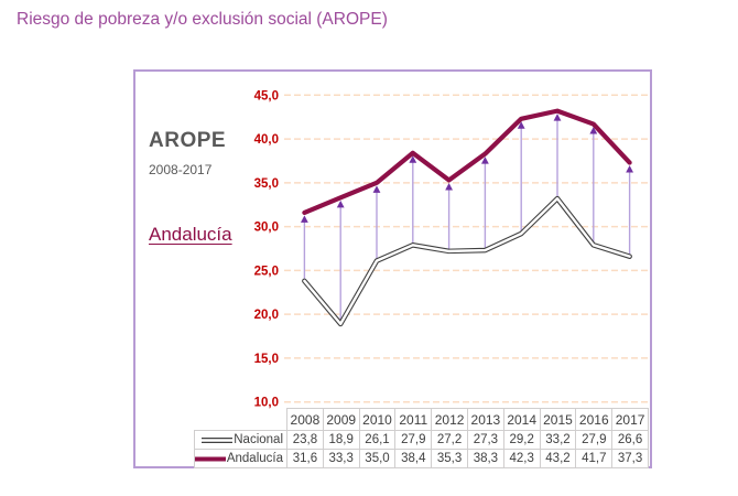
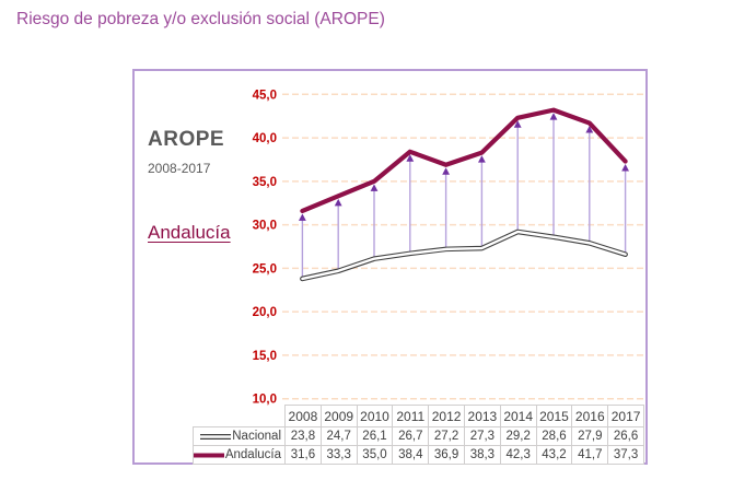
Nacional/2009: 18,9 -> 24,7
Nacional/2011: 27,9 -> 26,7
Andalucía/2012: 35,3 -> 36,9
Nacional/2015: 33,2 -> 28,6
